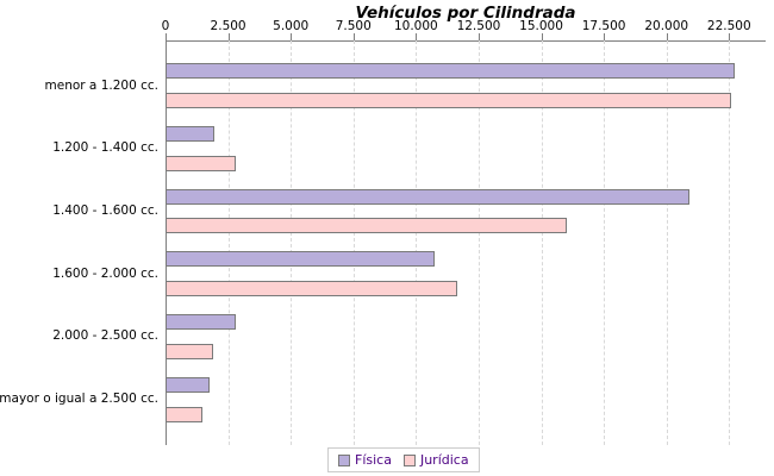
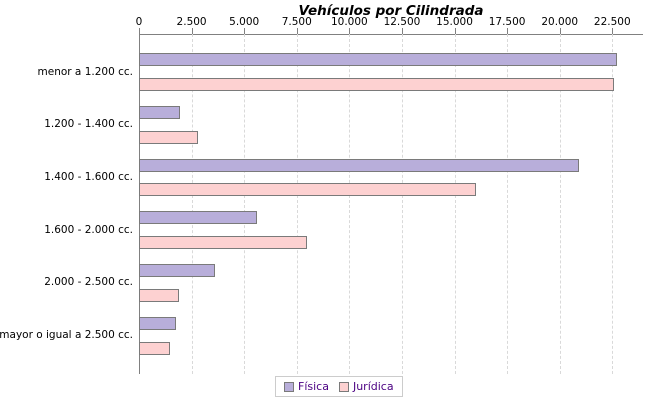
Física/1.600 - 2.000 cc.: 10800 -> 5600
Jurídica/1.600 - 2.000 cc.: 11600 -> 8000
Física/2.000 - 2.500 cc.: 2800 -> 3600
